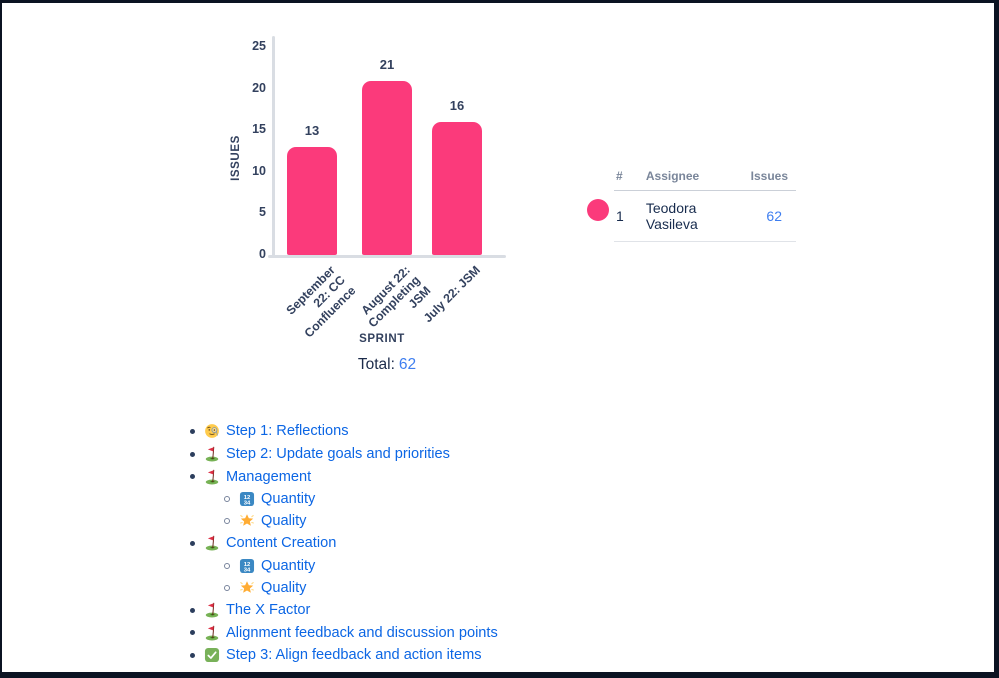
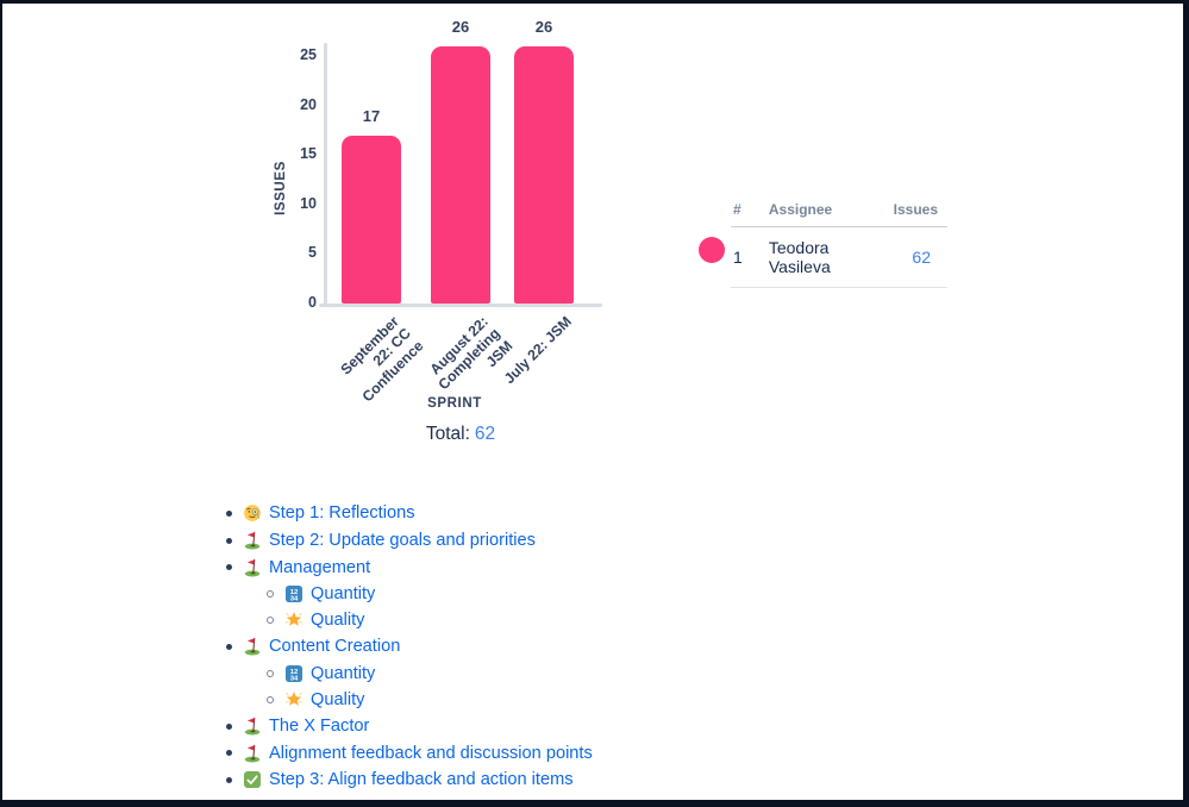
September 22: CC Confluence: 13 -> 17
August 22: Completing JSM: 21 -> 26
July 22: JSM: 16 -> 26
